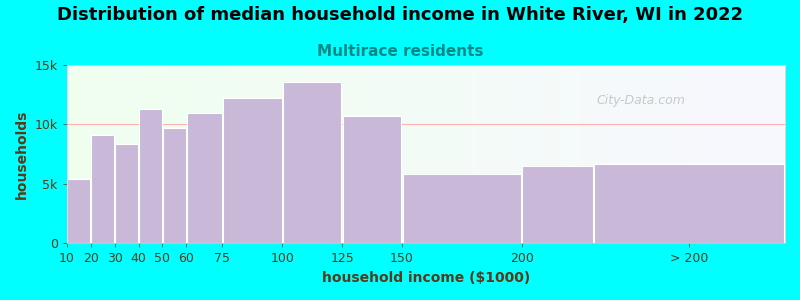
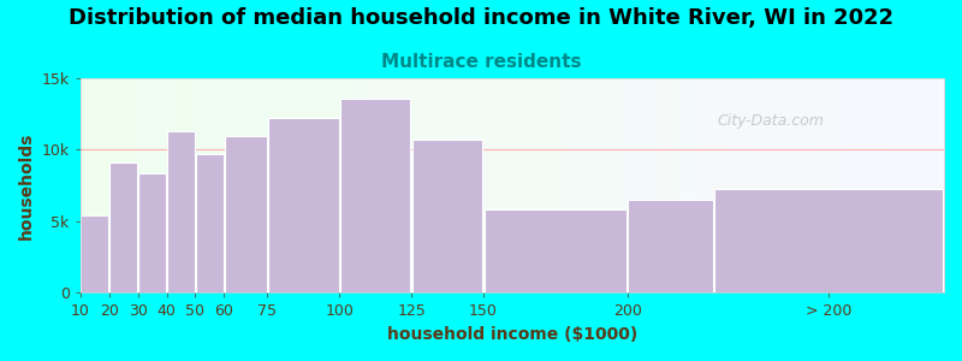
> 200: 6.7k -> 7.3k
